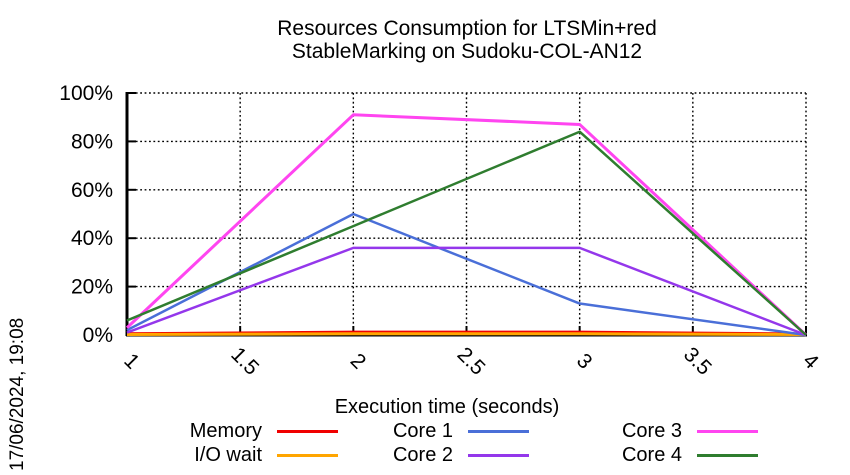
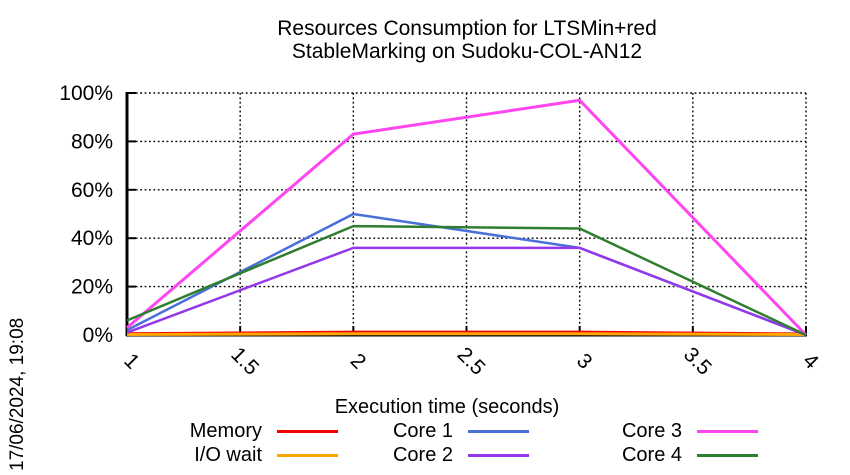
Core 3/2: 91% -> 83%
Core 1/3: 13% -> 36%
Core 3/3: 87% -> 97%
Core 4/3: 84% -> 44%
